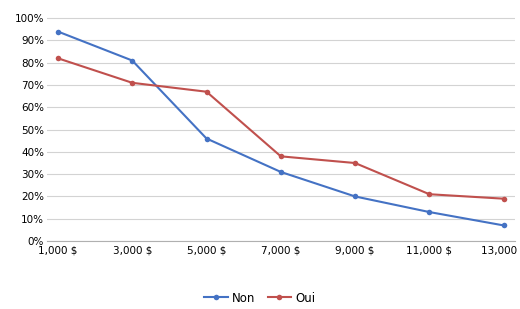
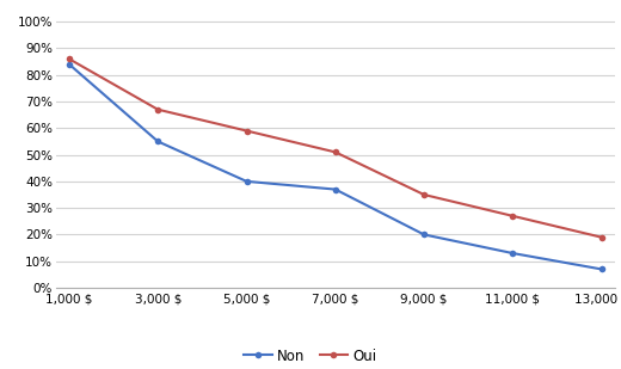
Non/1,000 $: 94% -> 84%
Oui/1,000 $: 82% -> 86%
Non/3,000 $: 81% -> 55%
Oui/3,000 $: 71% -> 67%
Non/5,000 $: 46% -> 40%
Oui/5,000 $: 67% -> 59%
Non/7,000 $: 31% -> 37%
Oui/7,000 $: 38% -> 51%
Oui/11,000 $: 21% -> 27%
